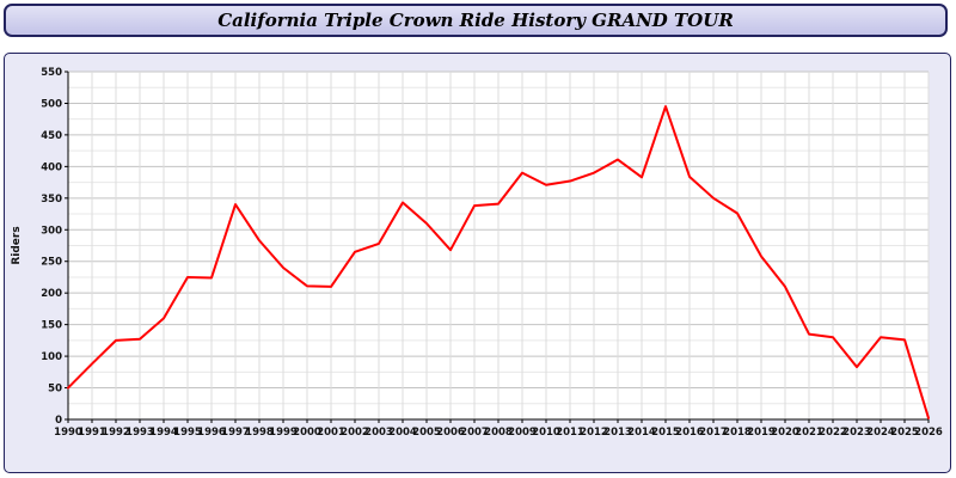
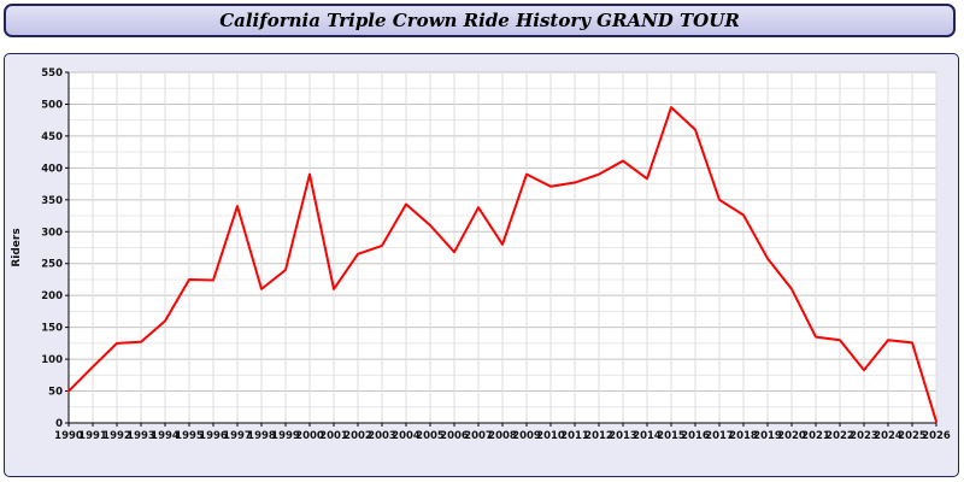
1998: 280 -> 210
2000: 210 -> 390
2008: 340 -> 280
2016: 380 -> 460
